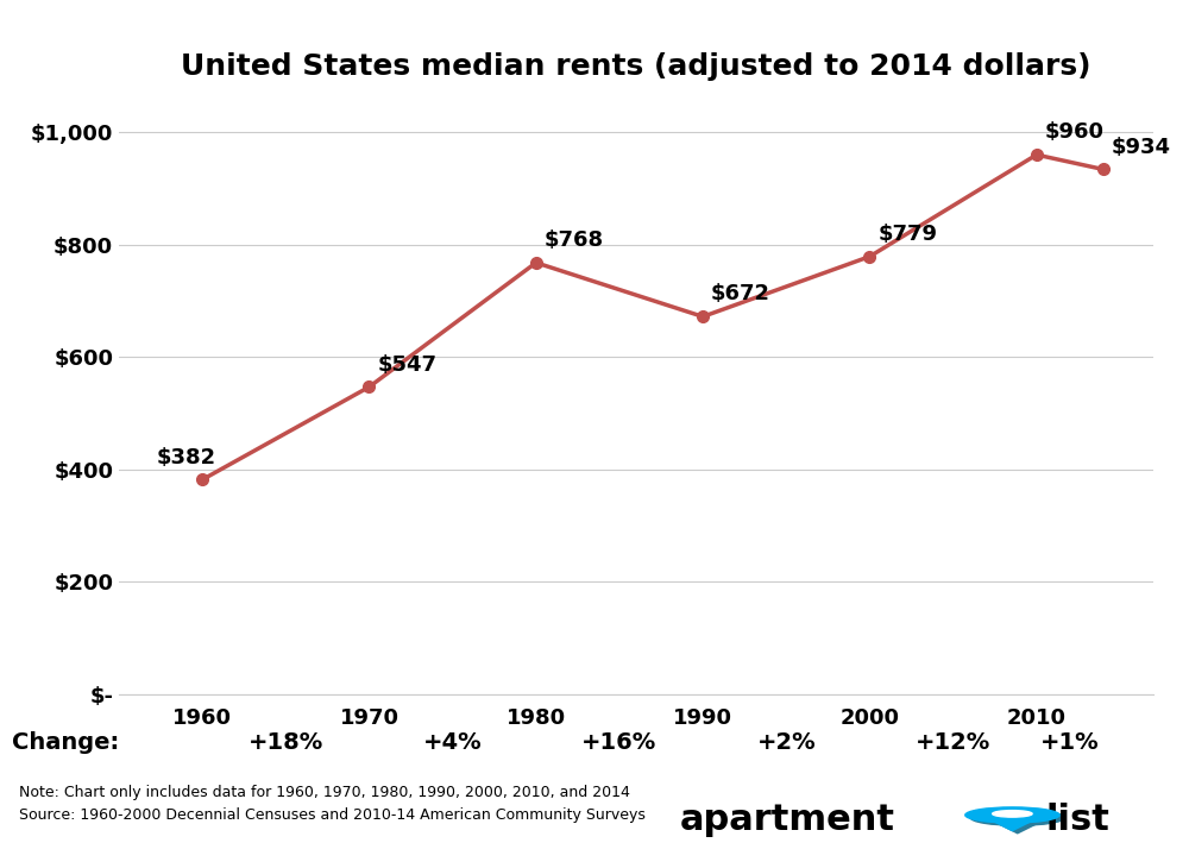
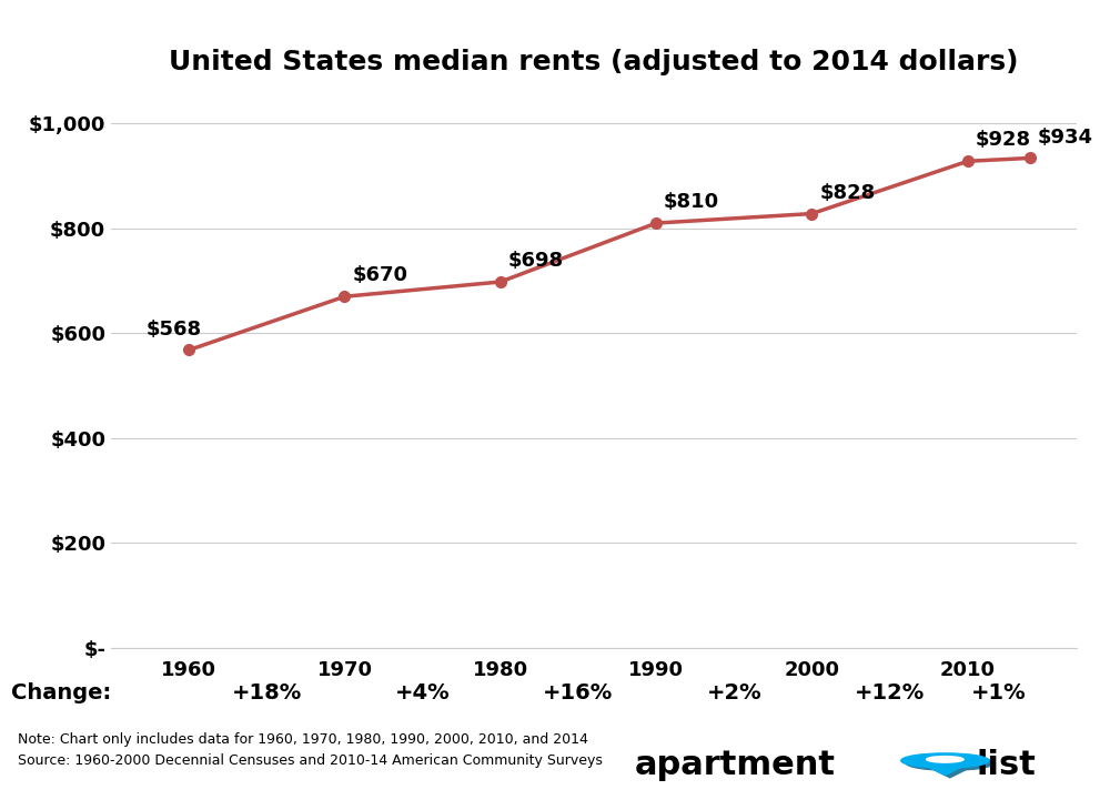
1960: $382 -> $568
1970: $547 -> $670
1980: $768 -> $698
1990: $672 -> $810
2000: $779 -> $828
2010: $960 -> $928
